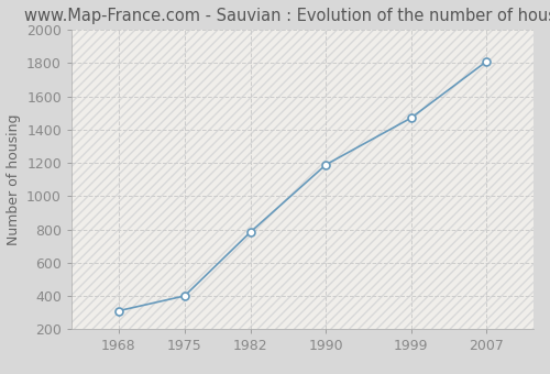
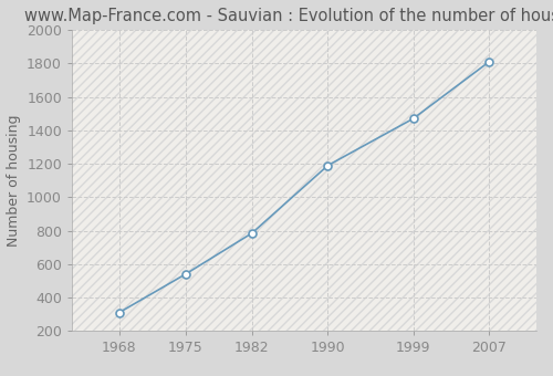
1975: 400 -> 540
